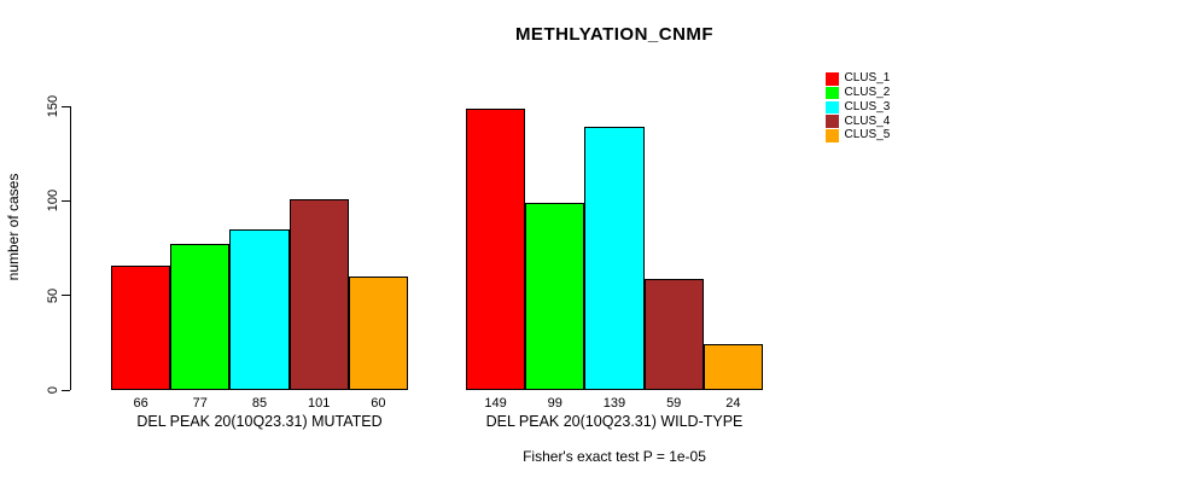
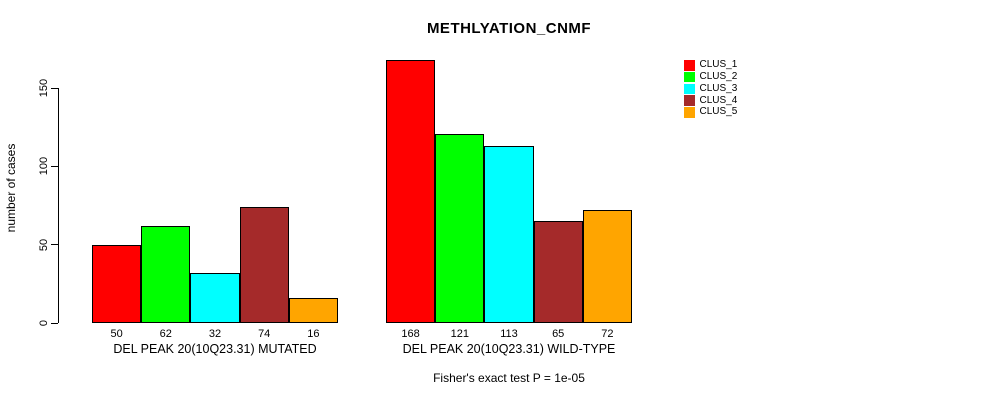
CLUS_1/DEL PEAK 20(10Q23.31) MUTATED: 66 -> 50
CLUS_2/DEL PEAK 20(10Q23.31) MUTATED: 77 -> 62
CLUS_3/DEL PEAK 20(10Q23.31) MUTATED: 85 -> 32
CLUS_4/DEL PEAK 20(10Q23.31) MUTATED: 101 -> 74
CLUS_5/DEL PEAK 20(10Q23.31) MUTATED: 60 -> 16
CLUS_1/DEL PEAK 20(10Q23.31) WILD-TYPE: 149 -> 168
CLUS_2/DEL PEAK 20(10Q23.31) WILD-TYPE: 99 -> 121
CLUS_3/DEL PEAK 20(10Q23.31) WILD-TYPE: 139 -> 113
CLUS_4/DEL PEAK 20(10Q23.31) WILD-TYPE: 59 -> 65
CLUS_5/DEL PEAK 20(10Q23.31) WILD-TYPE: 24 -> 72
